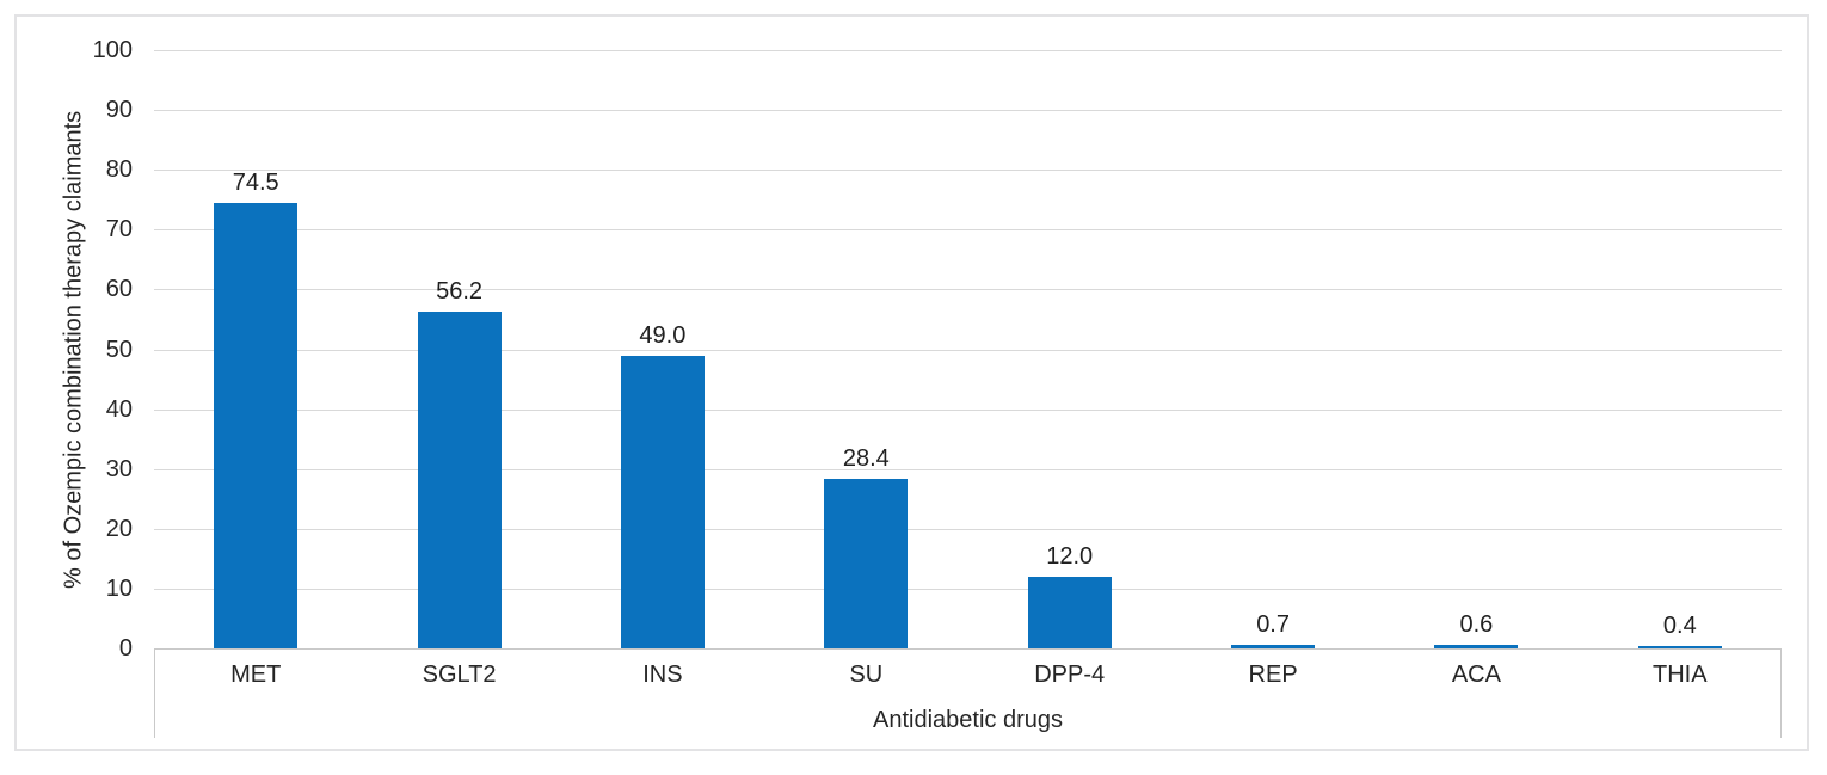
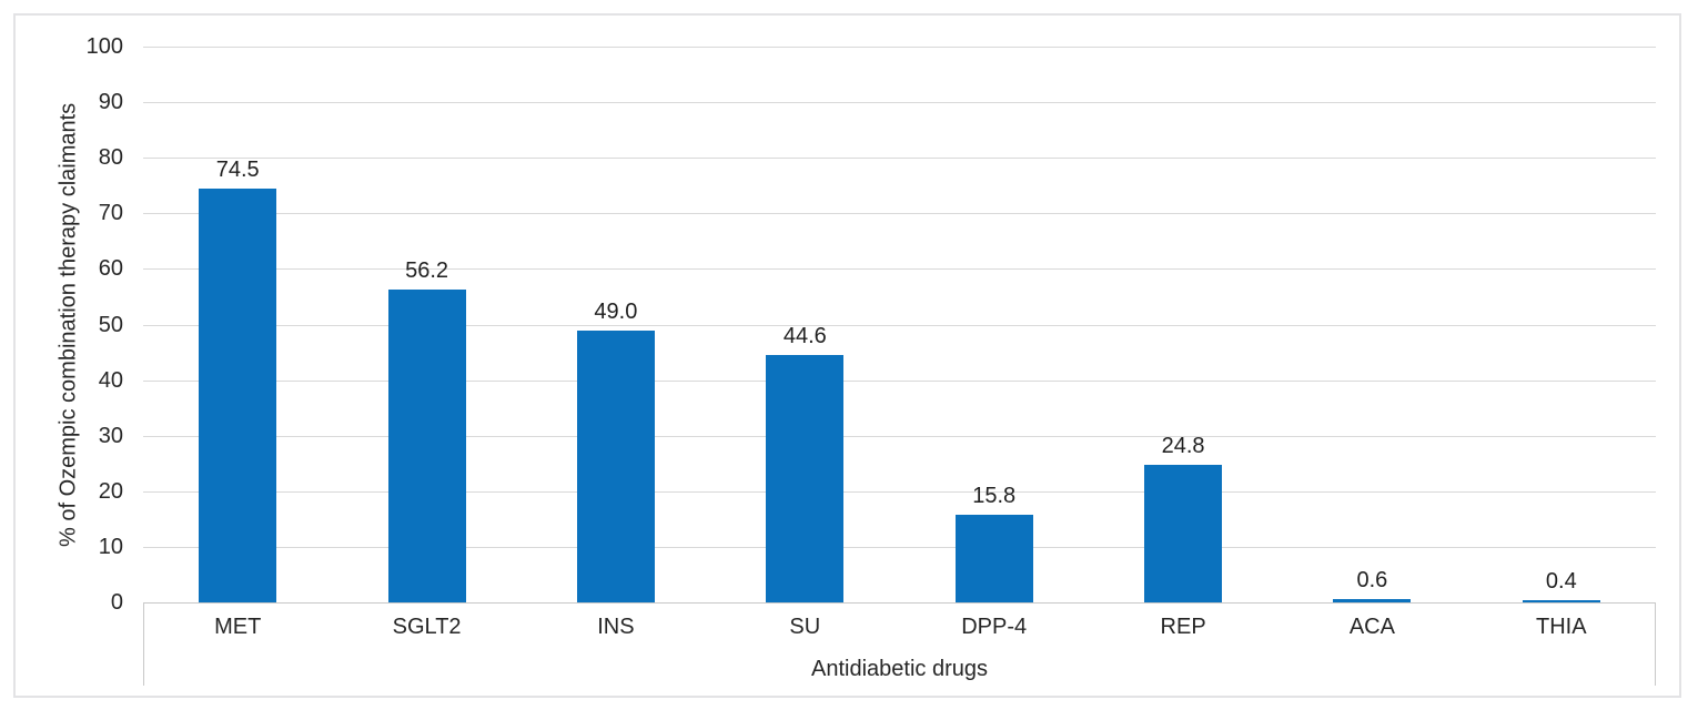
SU: 28.4 -> 44.6
DPP-4: 12.0 -> 15.8
REP: 0.7 -> 24.8
